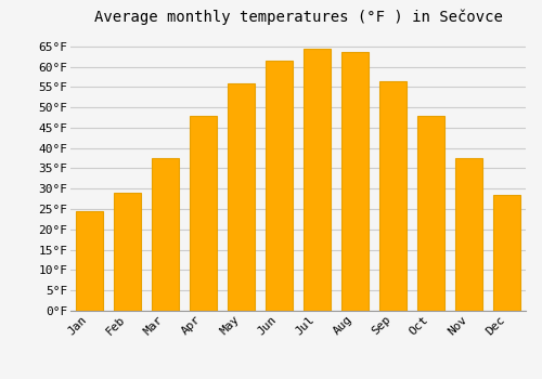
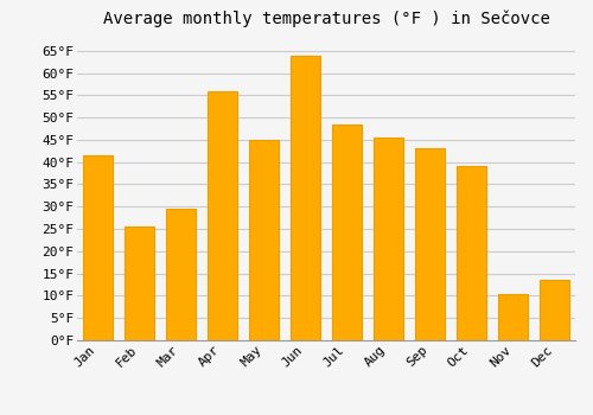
Jan: 24.5°F -> 41.5°F
Feb: 29.0°F -> 25.5°F
Mar: 37.5°F -> 29.5°F
Apr: 48.0°F -> 56.0°F
May: 56.0°F -> 45.0°F
Jun: 61.5°F -> 64.0°F
Jul: 64.5°F -> 48.5°F
Aug: 63.5°F -> 45.5°F
Sep: 56.5°F -> 43.0°F
Oct: 48.0°F -> 39.0°F
Nov: 37.5°F -> 10.5°F
Dec: 28.5°F -> 13.5°F
